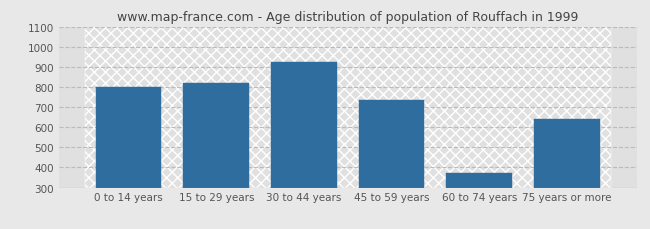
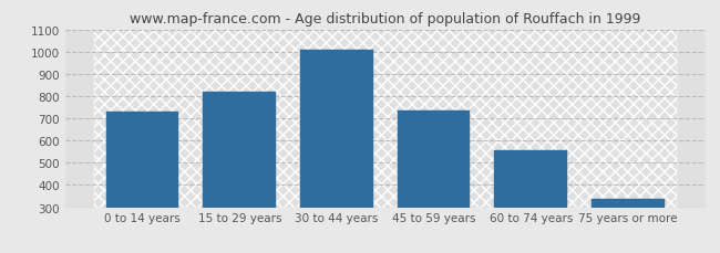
0 to 14 years: 800 -> 730
30 to 44 years: 925 -> 1010
60 to 74 years: 375 -> 555
75 years or more: 640 -> 340
